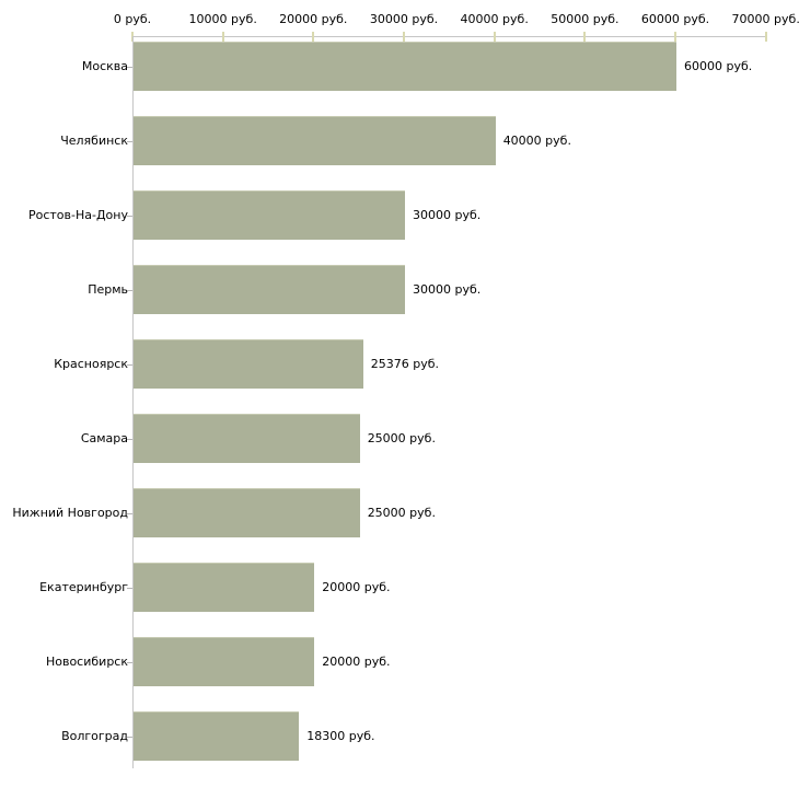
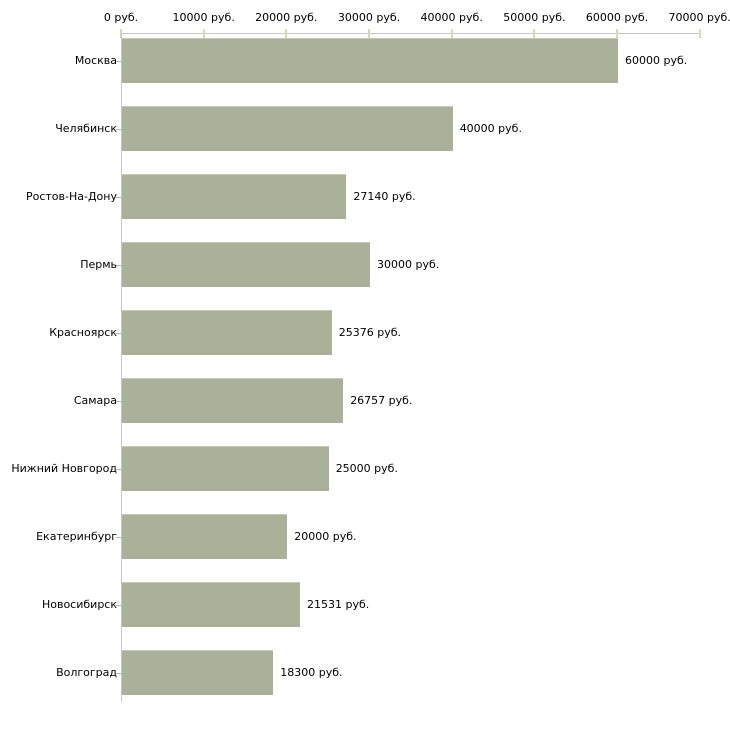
Ростов-На-Дону: 30000 -> 27140
Самара: 25000 -> 26757
Новосибирск: 20000 -> 21531
